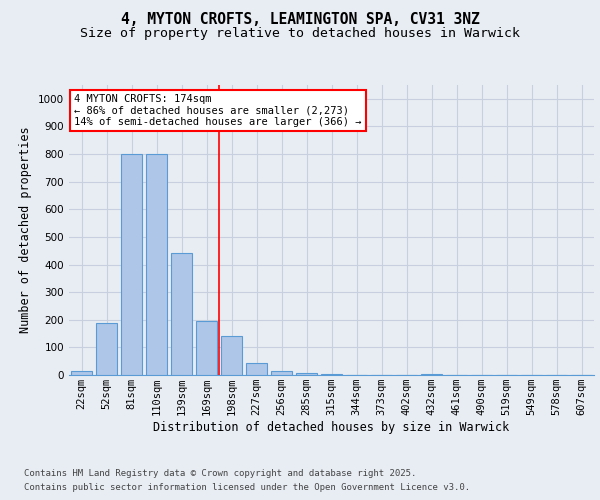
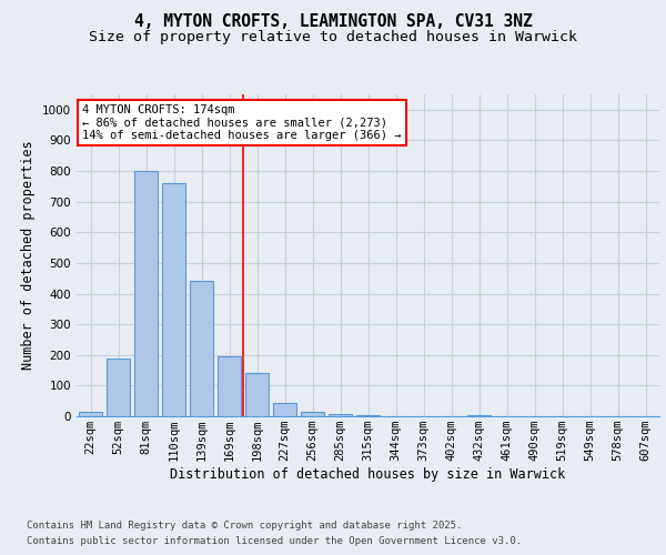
110sqm: 800 -> 760
